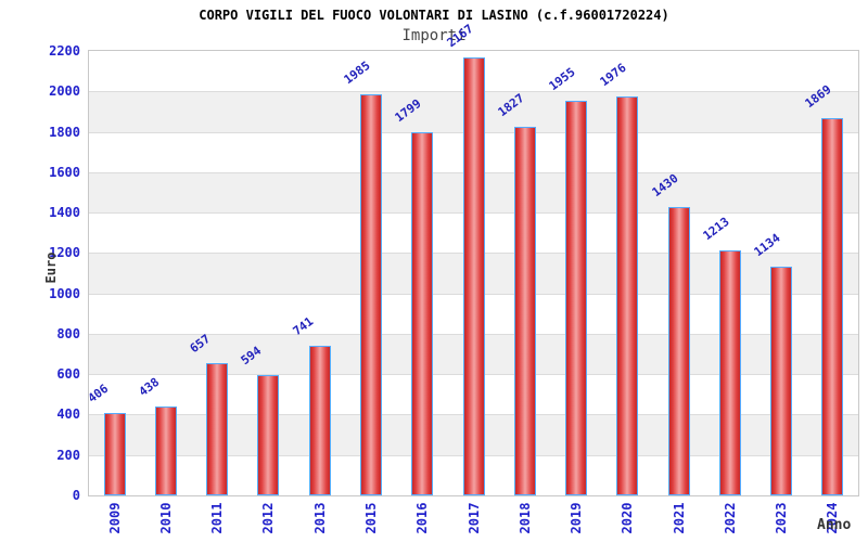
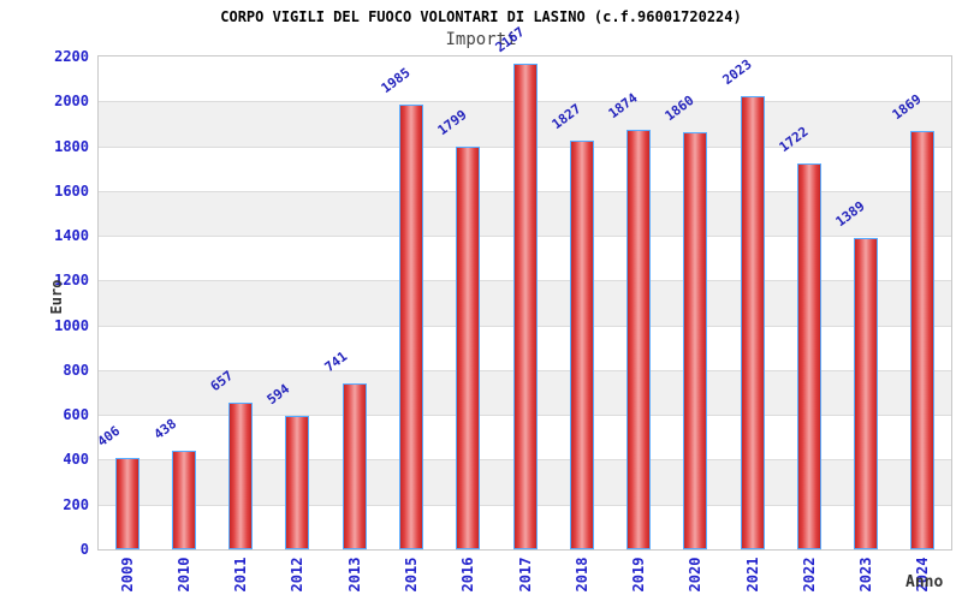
2019: 1955 -> 1874
2020: 1976 -> 1860
2021: 1430 -> 2023
2022: 1213 -> 1722
2023: 1134 -> 1389
